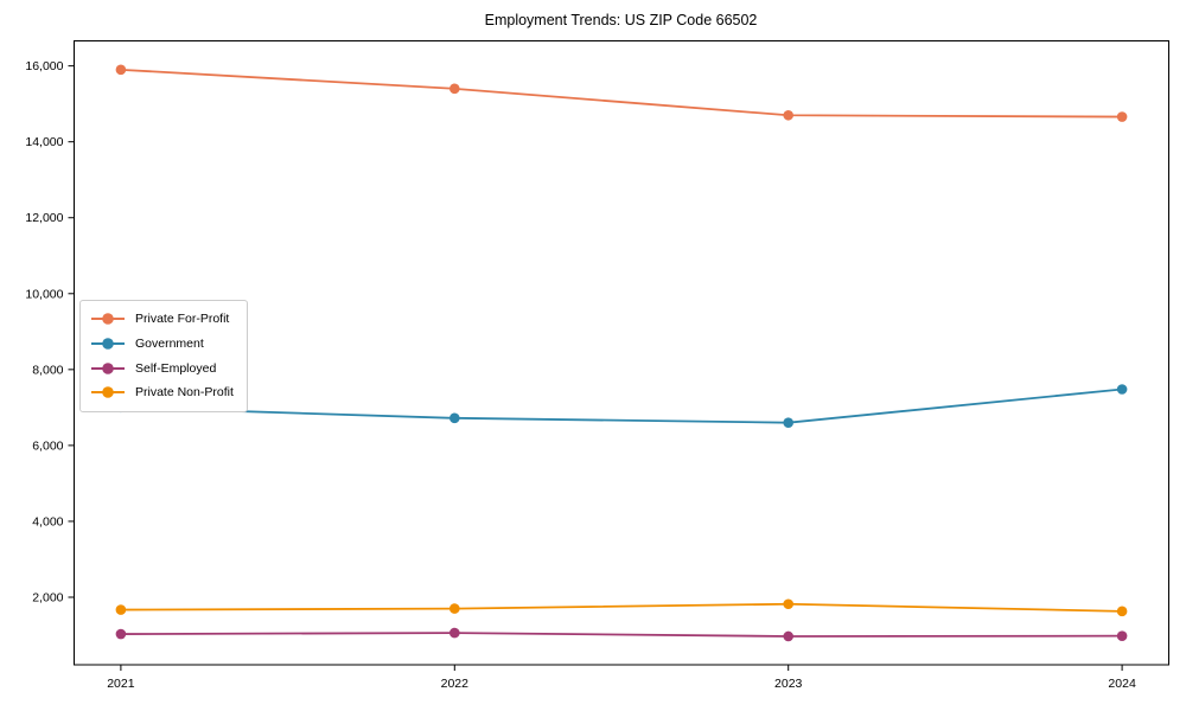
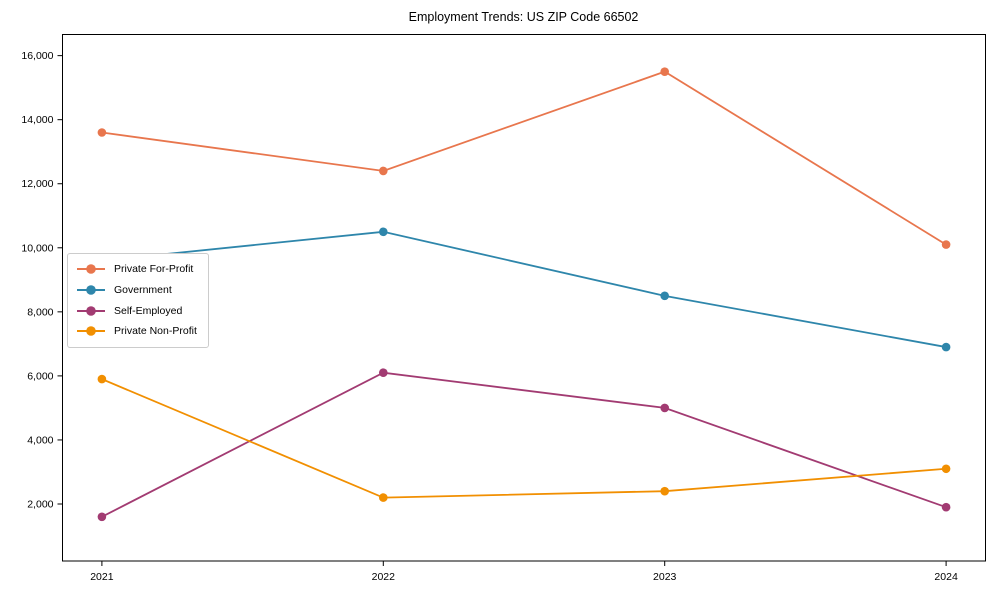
Private For-Profit/2021: 15900 -> 13600
Government/2021: 7000 -> 9600
Self-Employed/2021: 1000 -> 1600
Private Non-Profit/2021: 1700 -> 5900
Private For-Profit/2022: 15400 -> 12400
Government/2022: 6700 -> 10500
Self-Employed/2022: 1100 -> 6100
Private Non-Profit/2022: 1700 -> 2200
Private For-Profit/2023: 14700 -> 15500
Government/2023: 6600 -> 8500
Self-Employed/2023: 1000 -> 5000
Private Non-Profit/2023: 1800 -> 2400
Private For-Profit/2024: 14700 -> 10100
Government/2024: 7500 -> 6900
Self-Employed/2024: 1000 -> 1900
Private Non-Profit/2024: 1600 -> 3100
